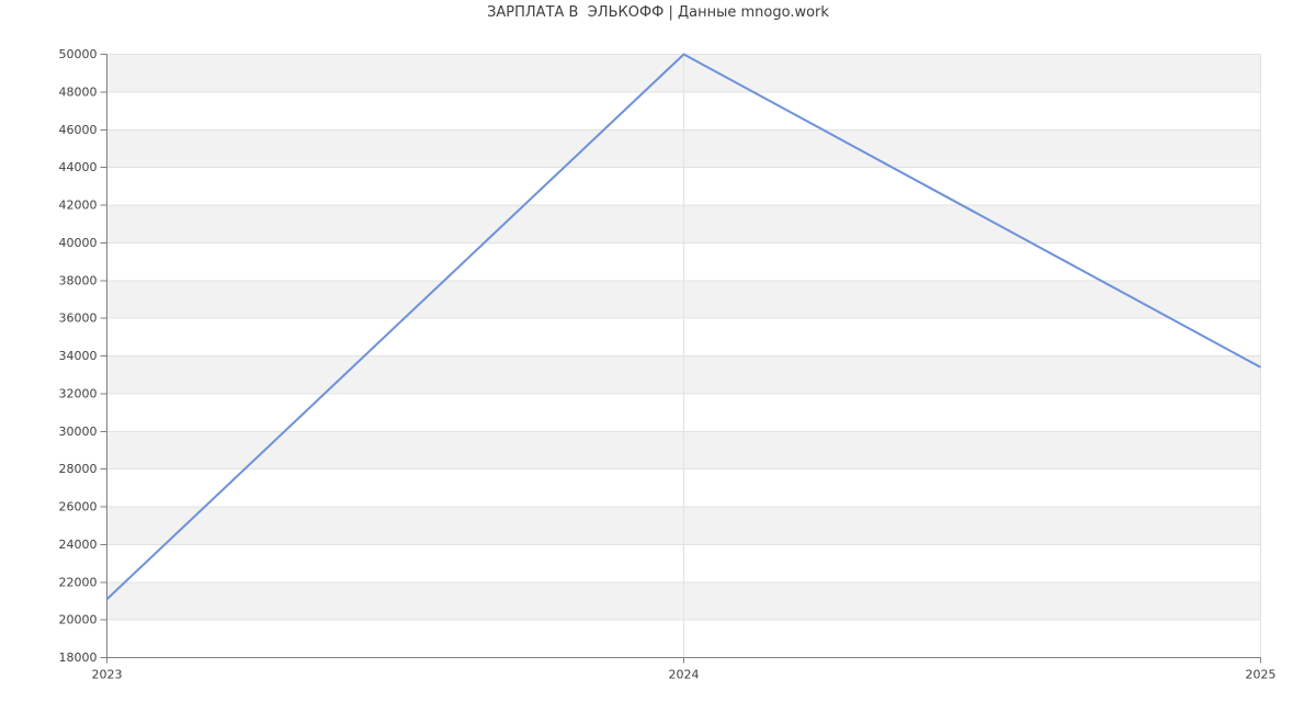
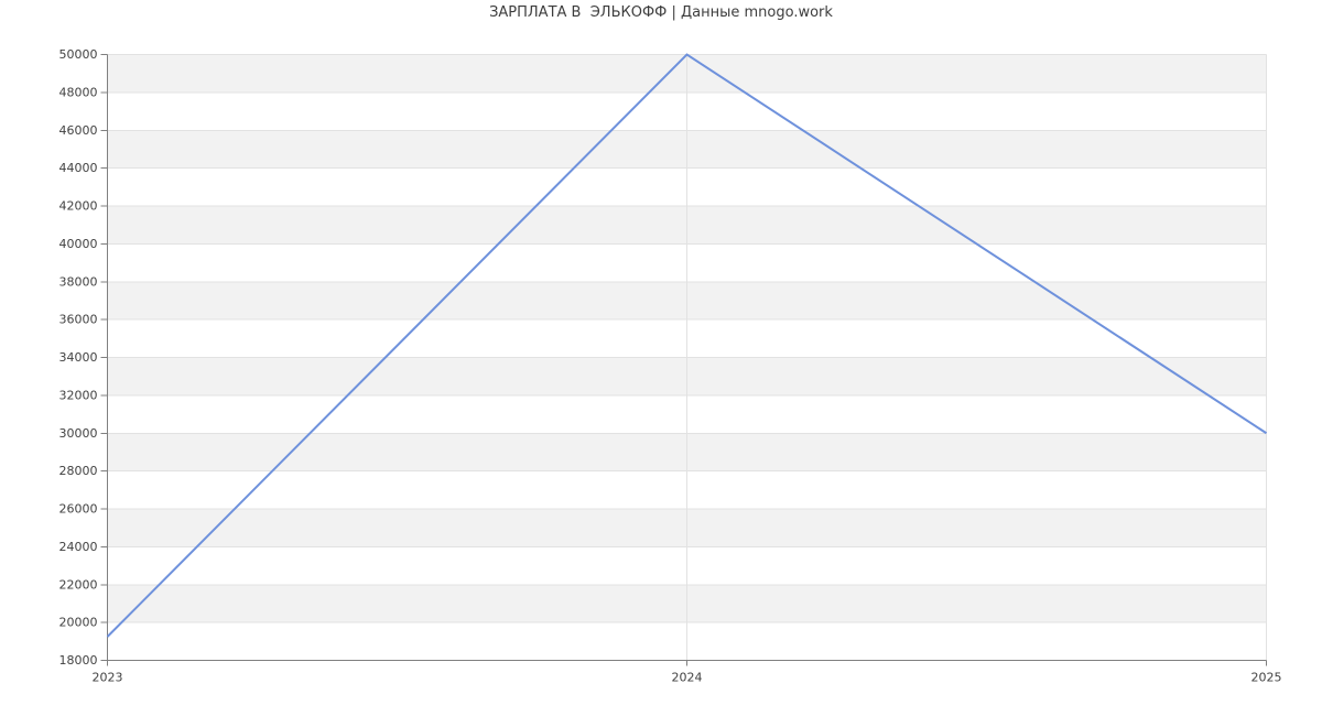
2023: 21100 -> 19200
2025: 33400 -> 30000
